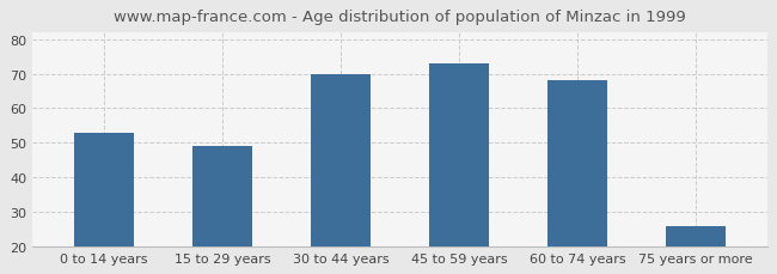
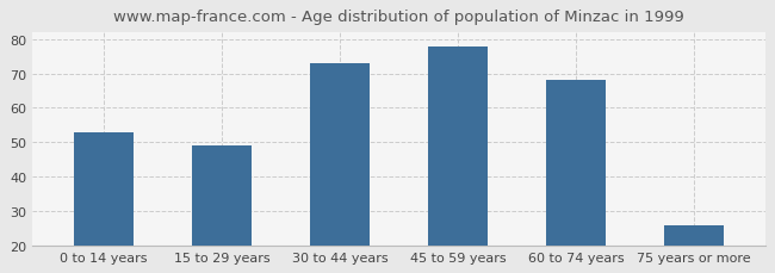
30 to 44 years: 70 -> 73
45 to 59 years: 73 -> 78
